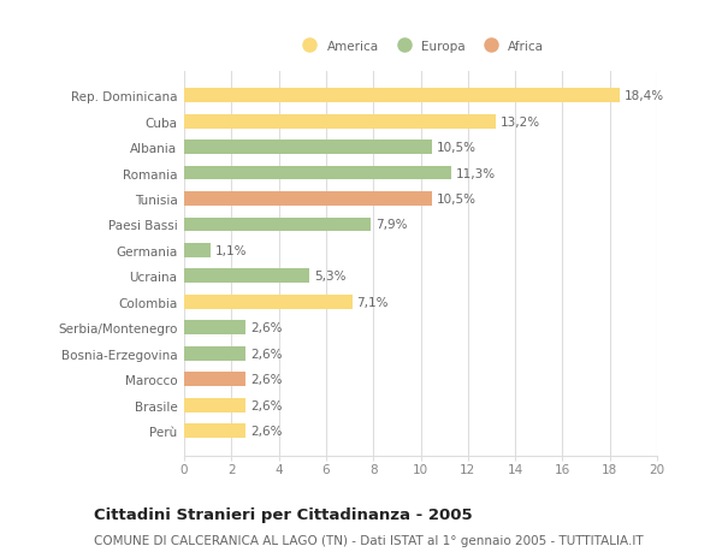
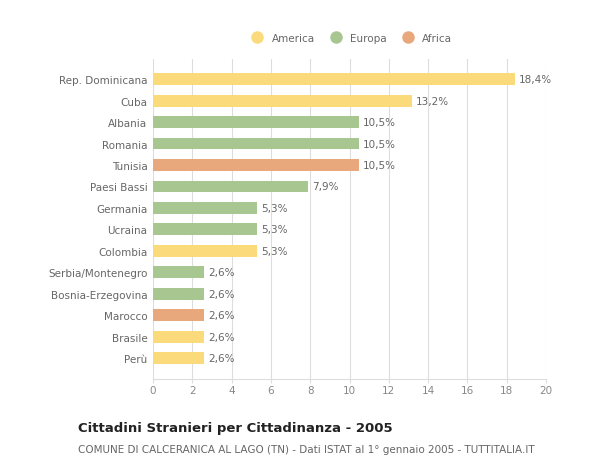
Romania: 11,3% -> 10,5%
Germania: 1,1% -> 5,3%
Colombia: 7,1% -> 5,3%
